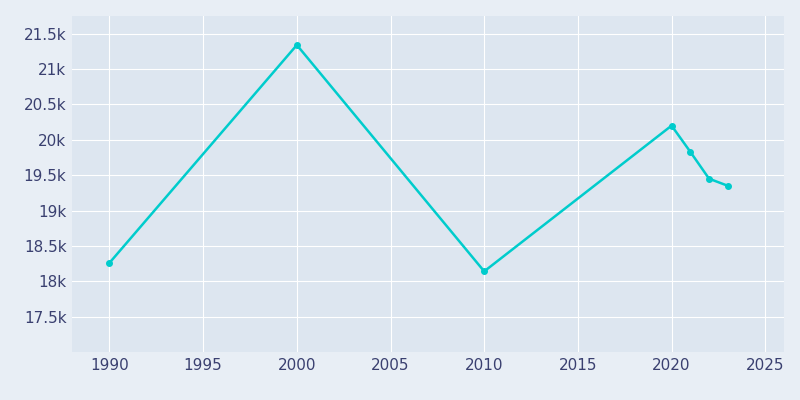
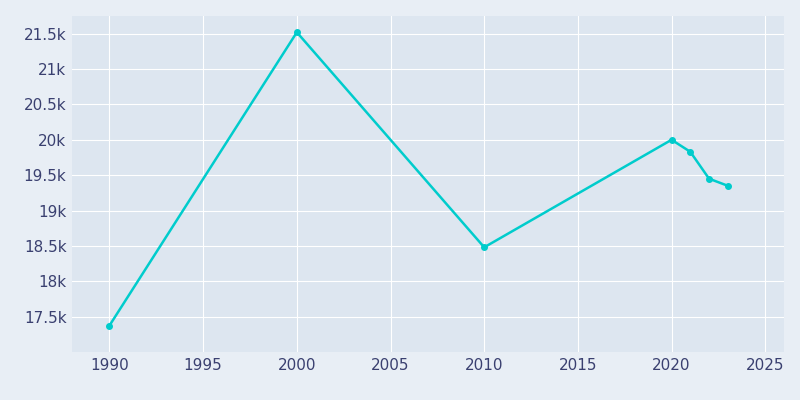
1990: 18.26k -> 17.37k
2000: 21.34k -> 21.52k
2010: 18.14k -> 18.48k
2020: 20.20k -> 20.00k
